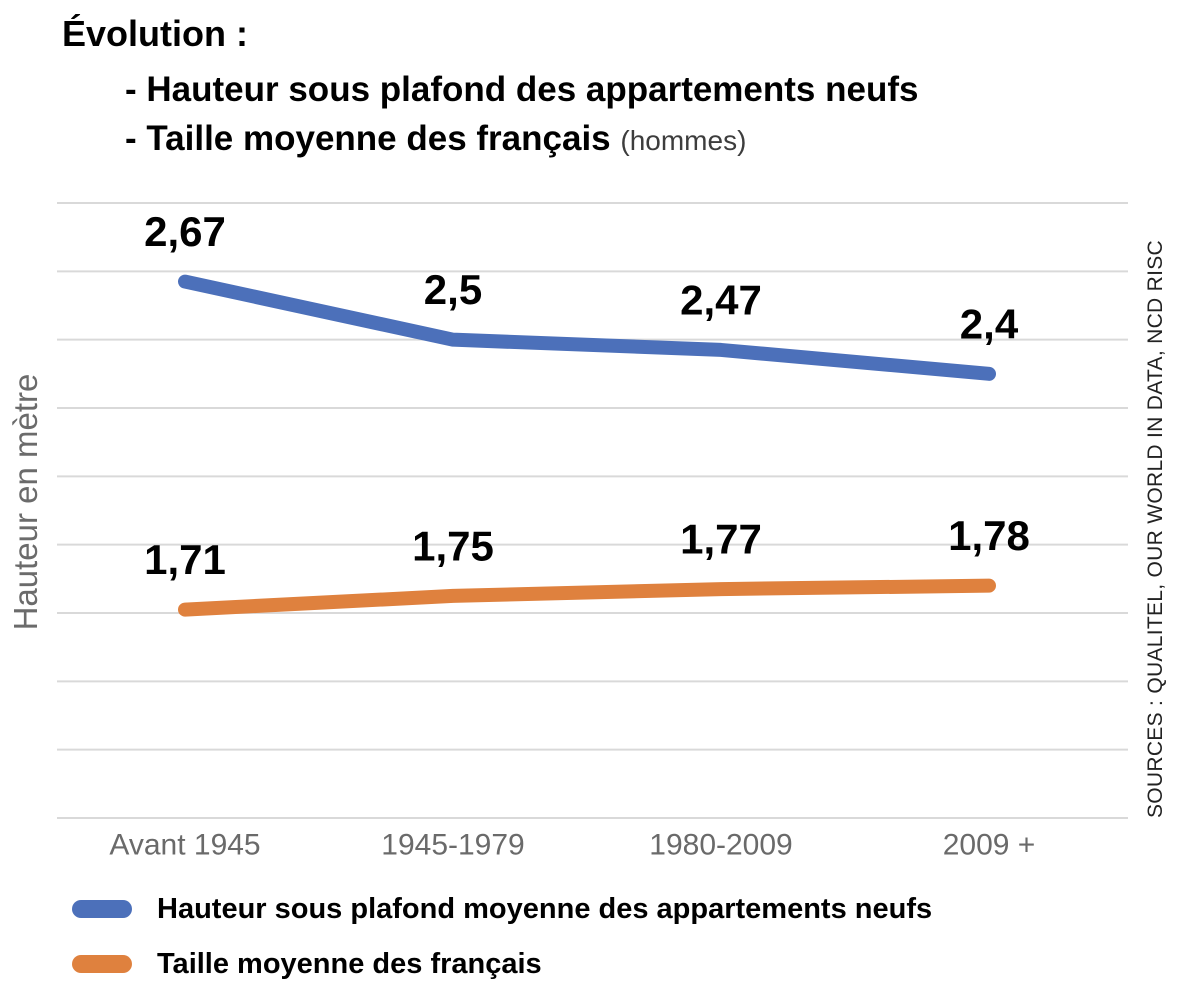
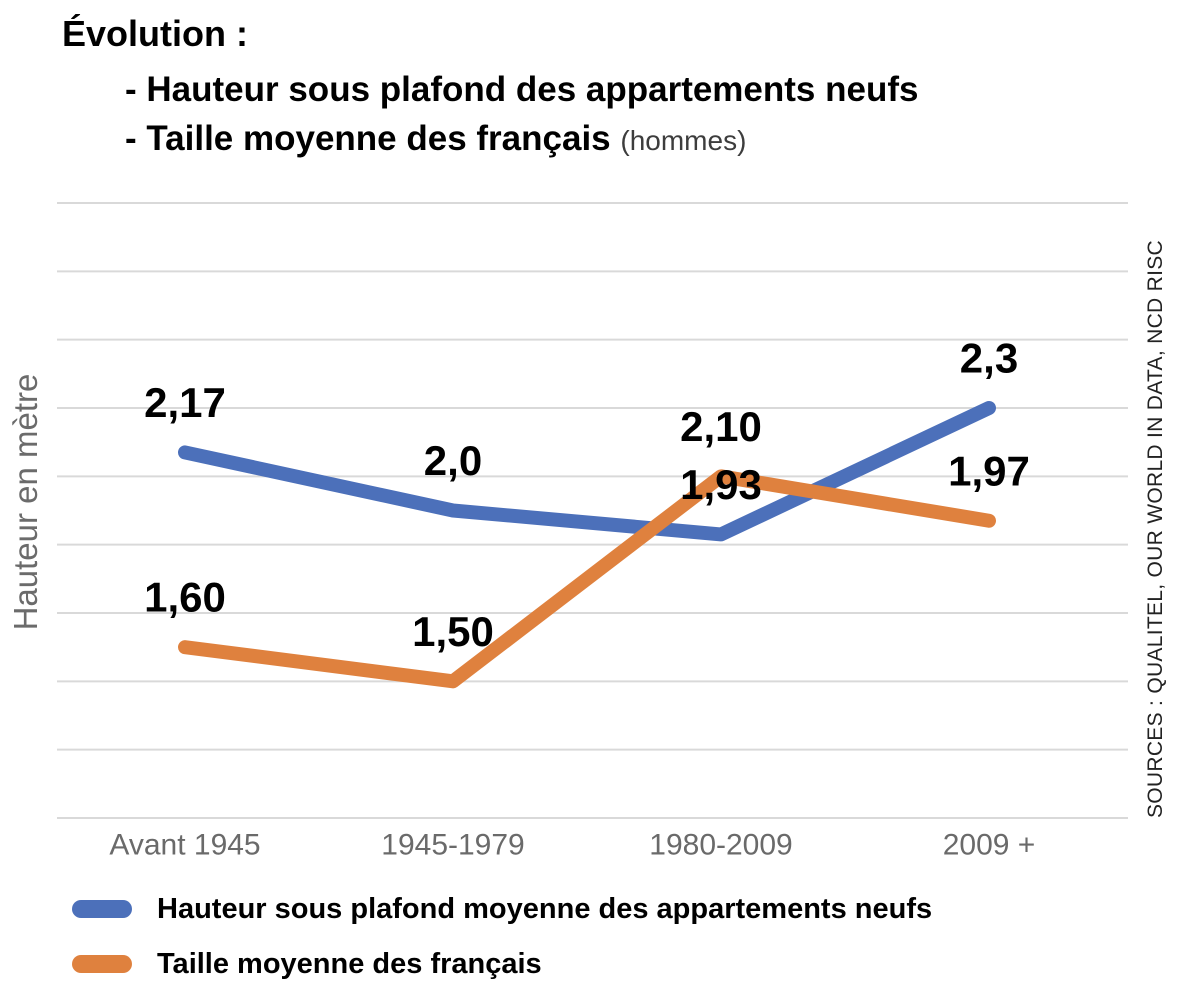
Hauteur sous plafond moyenne des appartements neufs/Avant 1945: 2,67 -> 2,17
Taille moyenne des français/Avant 1945: 1,71 -> 1,60
Hauteur sous plafond moyenne des appartements neufs/1945-1979: 2,5 -> 2,0
Taille moyenne des français/1945-1979: 1,75 -> 1,50
Hauteur sous plafond moyenne des appartements neufs/1980-2009: 2,47 -> 1,93
Taille moyenne des français/1980-2009: 1,77 -> 2,10
Hauteur sous plafond moyenne des appartements neufs/2009 +: 2,4 -> 2,3
Taille moyenne des français/2009 +: 1,78 -> 1,97
